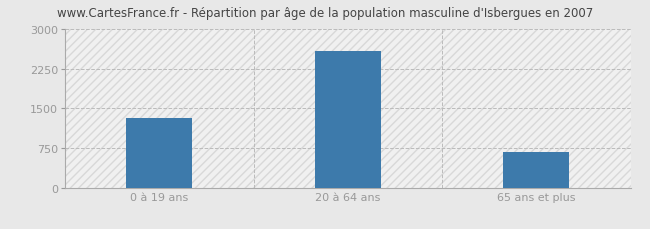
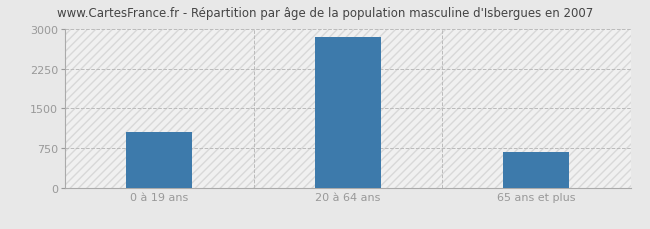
0 à 19 ans: 1320 -> 1050
20 à 64 ans: 2580 -> 2850
